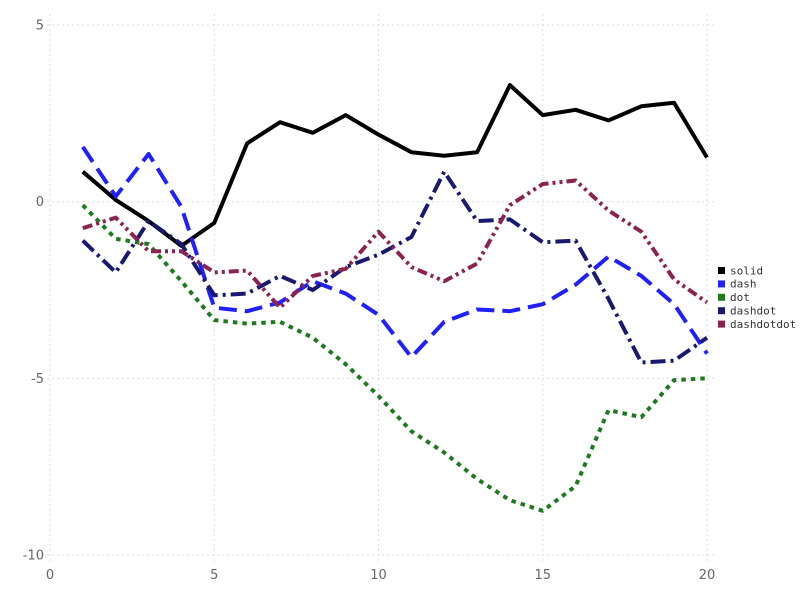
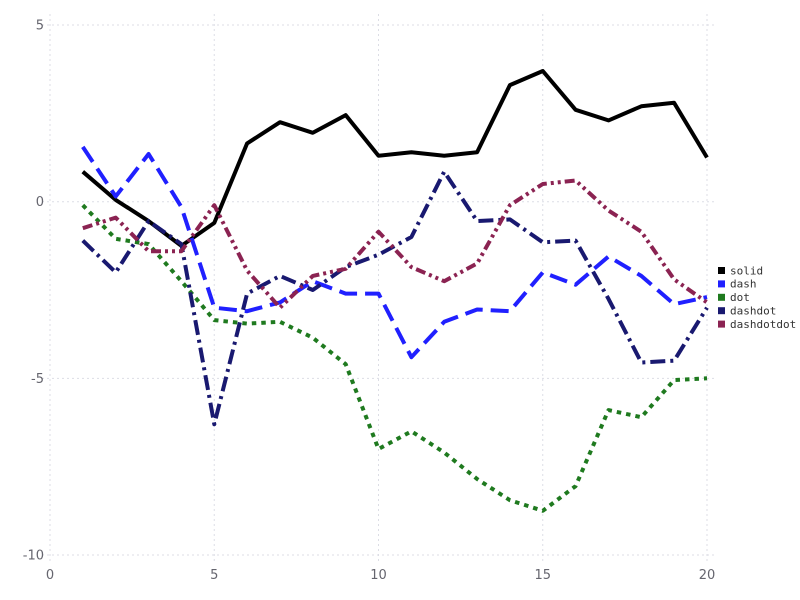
dashdot/5: -2.6 -> -6.3
dashdotdot/5: -2.0 -> -0.1
solid/10: 1.9 -> 1.3
dash/10: -3.2 -> -2.6
dot/10: -5.5 -> -7.0
solid/15: 2.5 -> 3.7
dash/15: -2.9 -> -2.0
dash/20: -4.3 -> -2.7
dashdot/20: -3.9 -> -3.0
